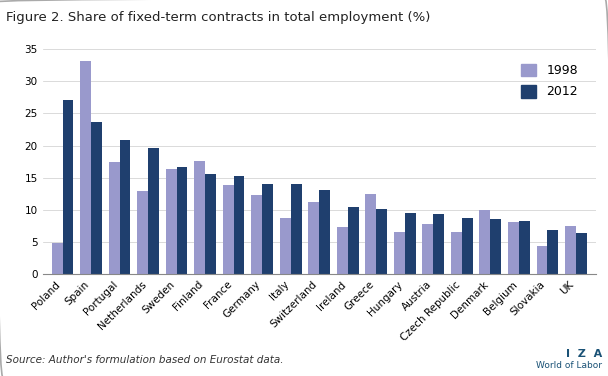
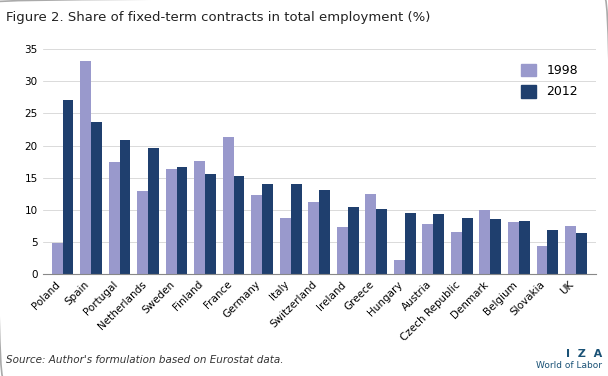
1998/France: 13.9 -> 21.4
1998/Hungary: 6.6 -> 2.2
